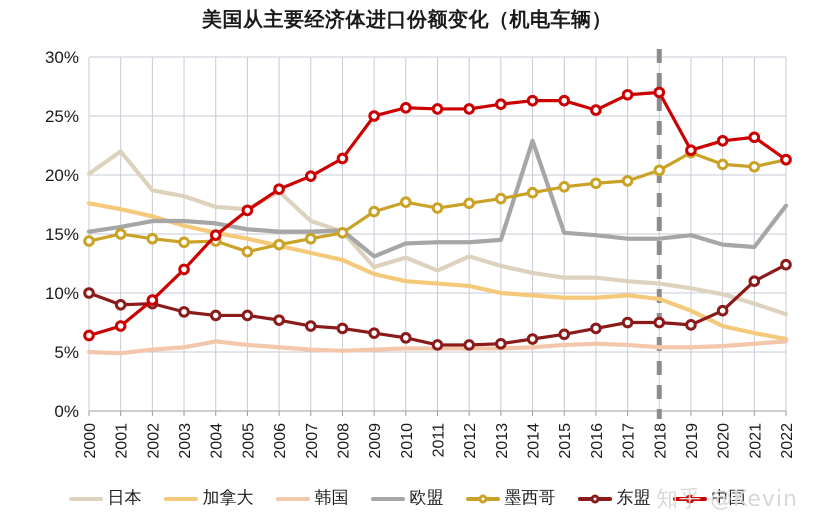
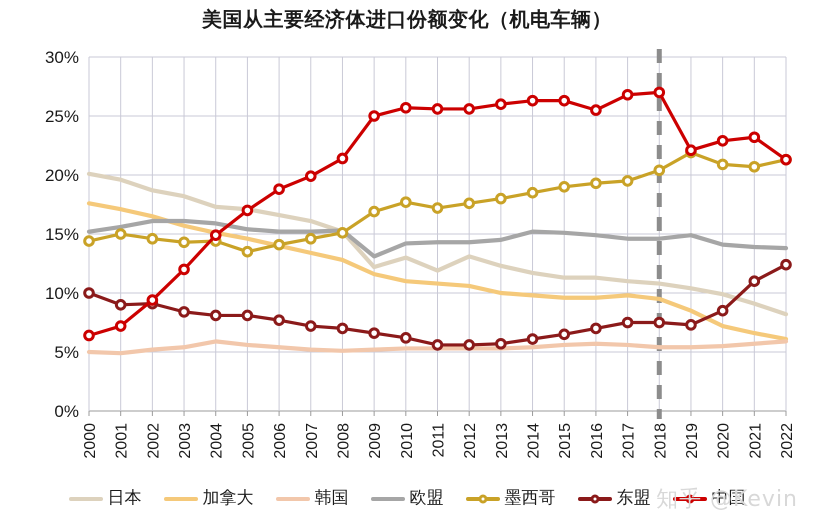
日本/2001: 22.0% -> 19.6%
日本/2006: 18.6% -> 16.6%
欧盟/2014: 22.9% -> 15.2%
欧盟/2022: 17.4% -> 13.8%
